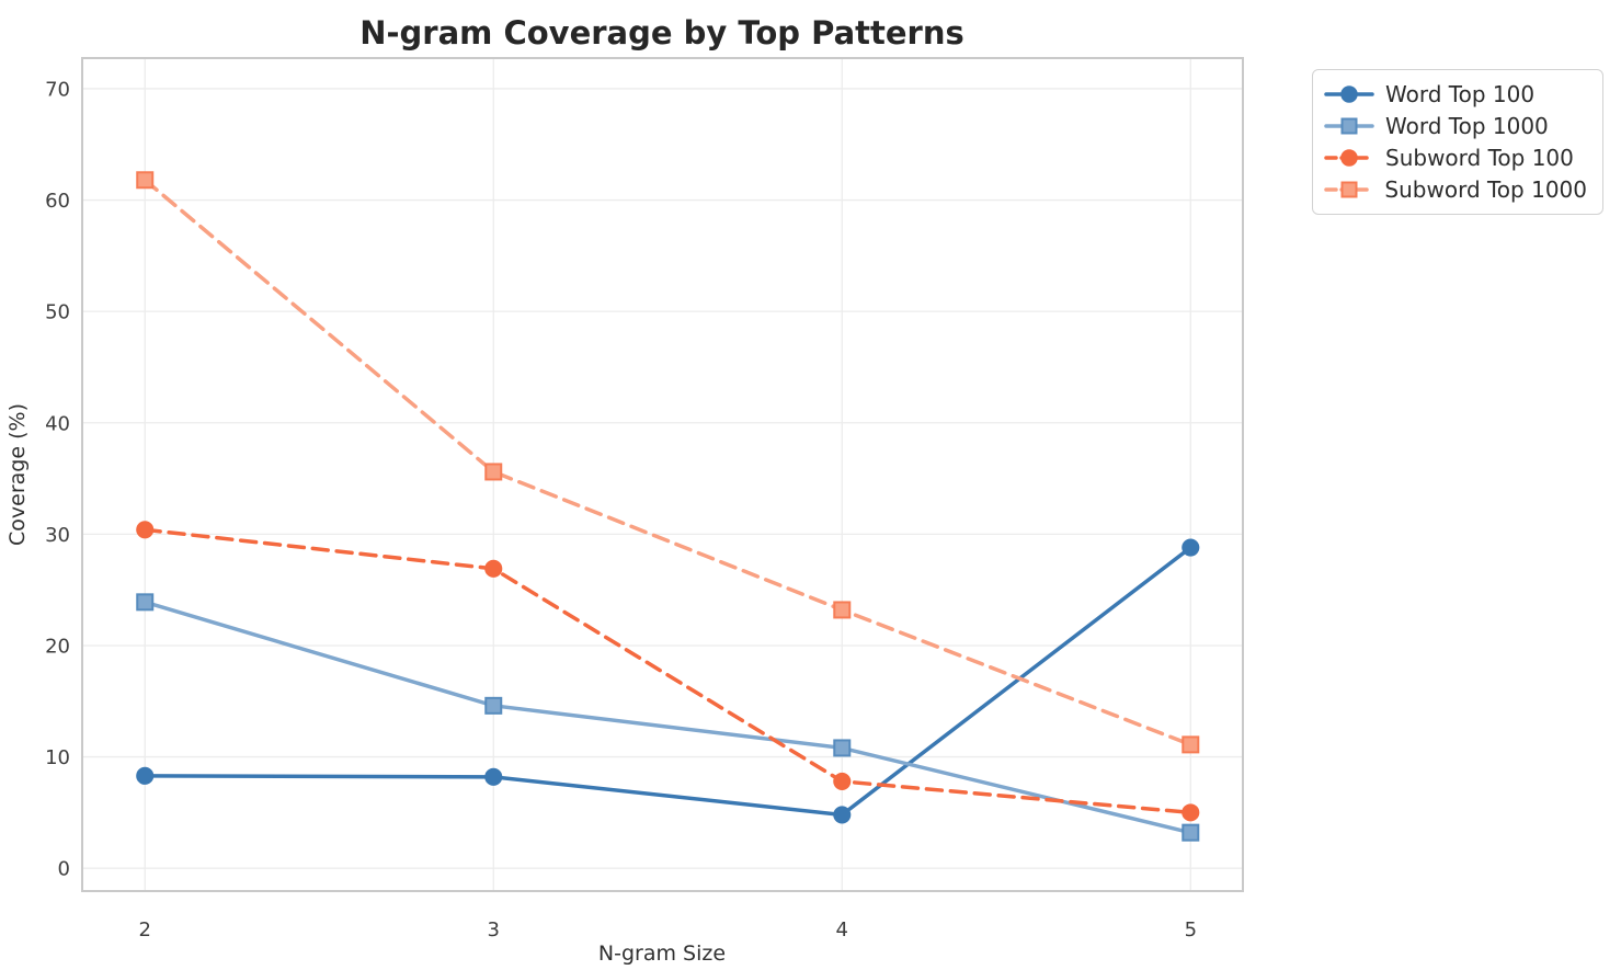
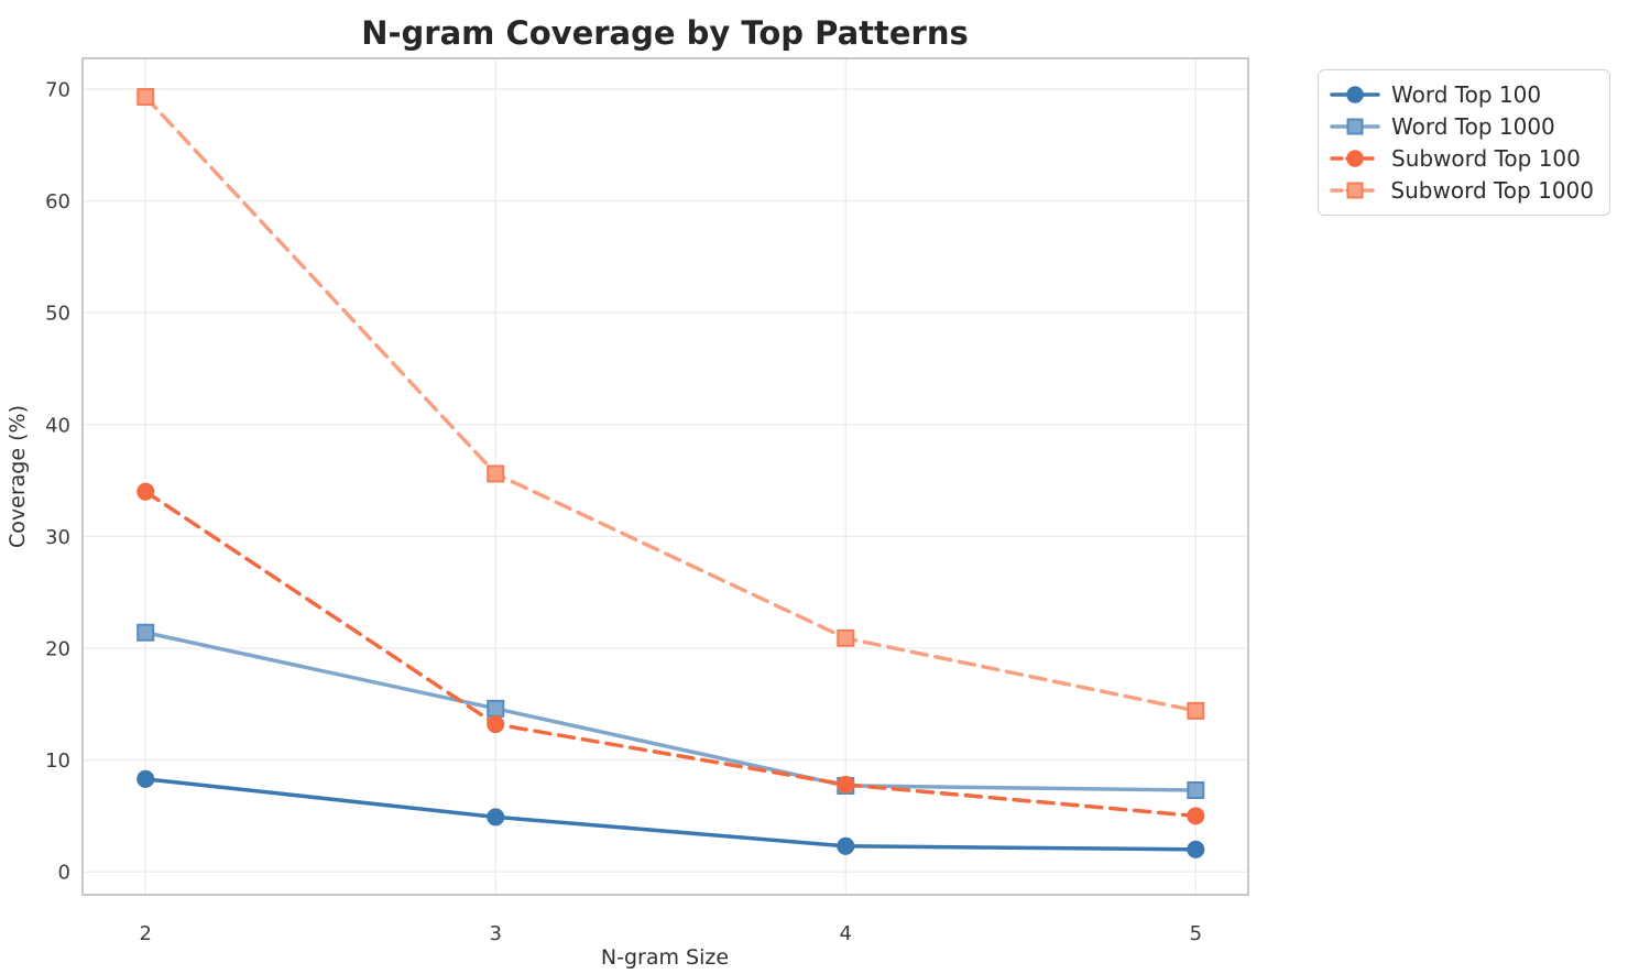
Word Top 1000/2: 23.9 -> 21.4
Subword Top 100/2: 30.4 -> 34.0
Subword Top 1000/2: 61.8 -> 69.3
Word Top 100/3: 8.2 -> 4.9
Subword Top 100/3: 26.9 -> 13.2
Word Top 100/4: 4.8 -> 2.3
Word Top 1000/4: 10.8 -> 7.7
Subword Top 1000/4: 23.2 -> 20.9
Word Top 100/5: 28.8 -> 2.0
Word Top 1000/5: 3.2 -> 7.3
Subword Top 1000/5: 11.1 -> 14.4
